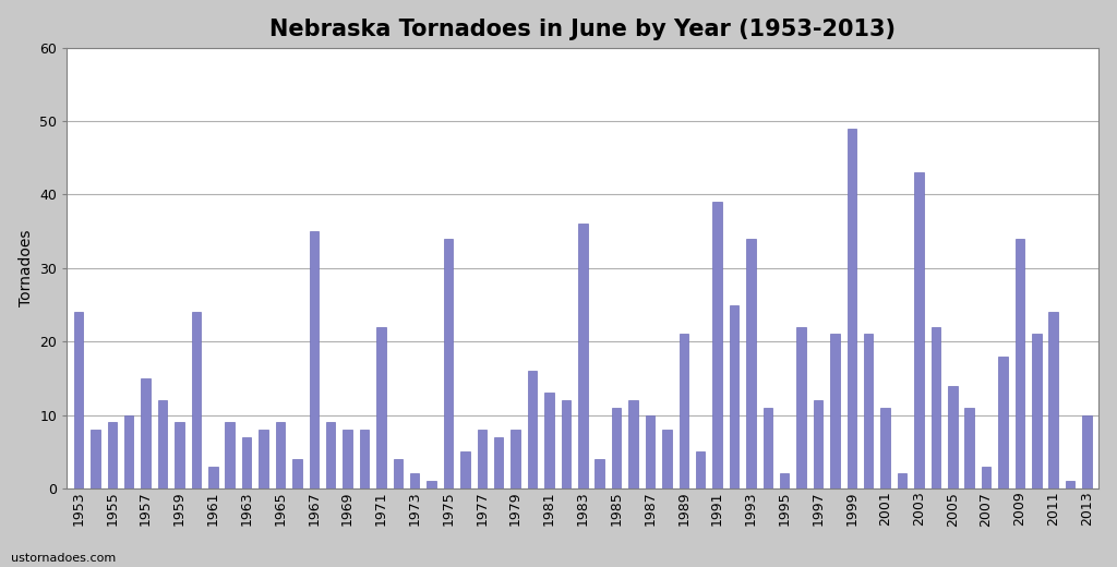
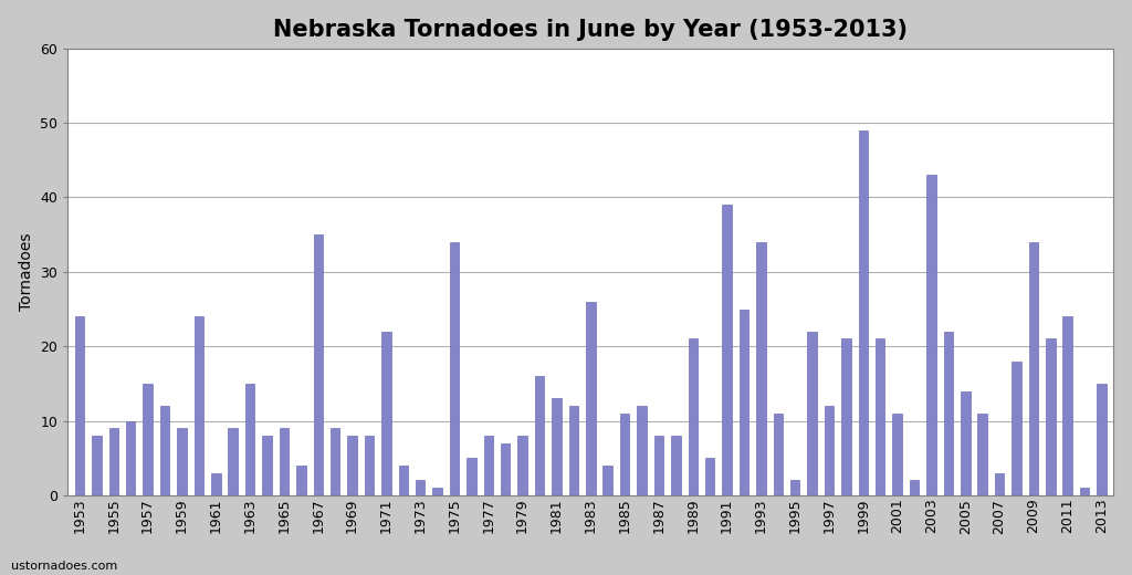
1963: 7 -> 15
1983: 36 -> 26
1987: 10 -> 8
2013: 10 -> 15
